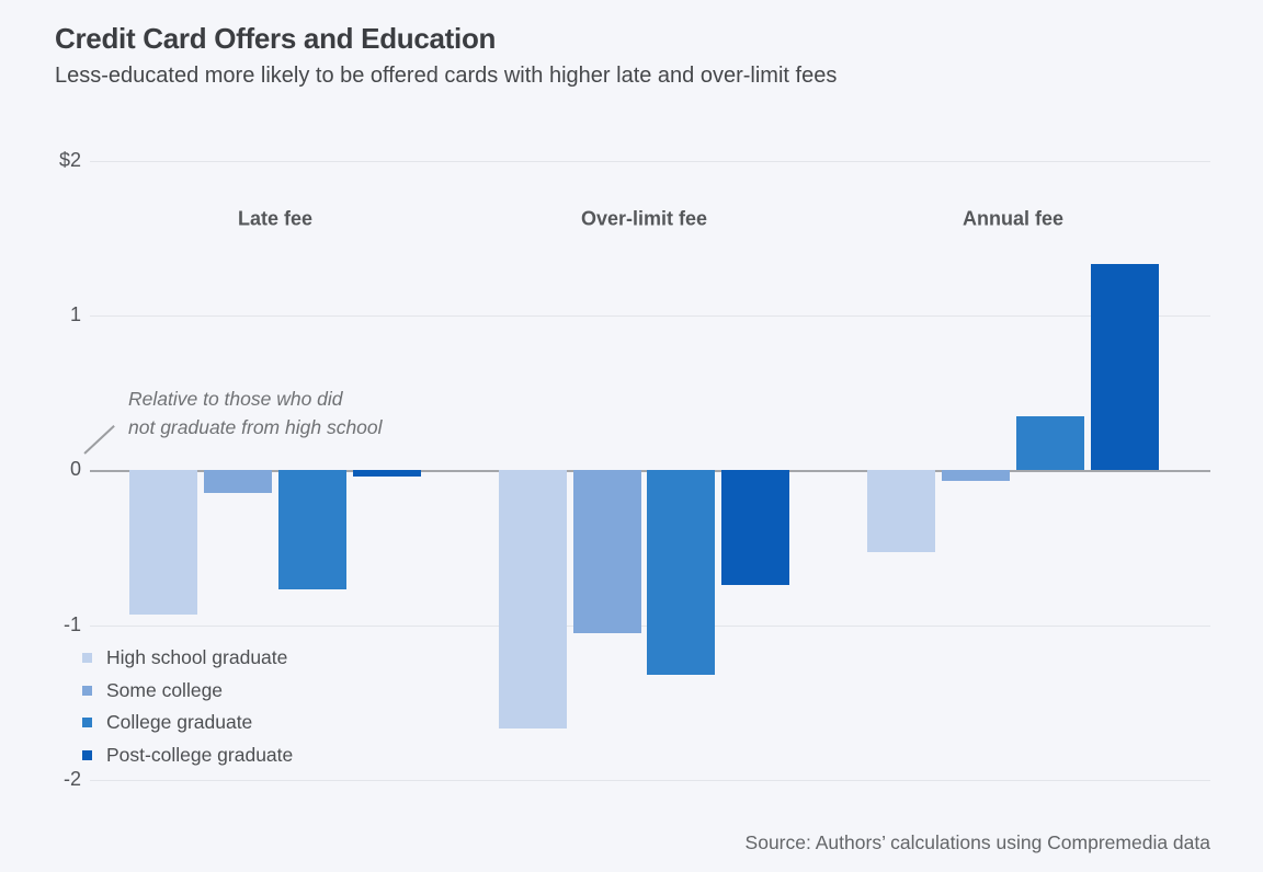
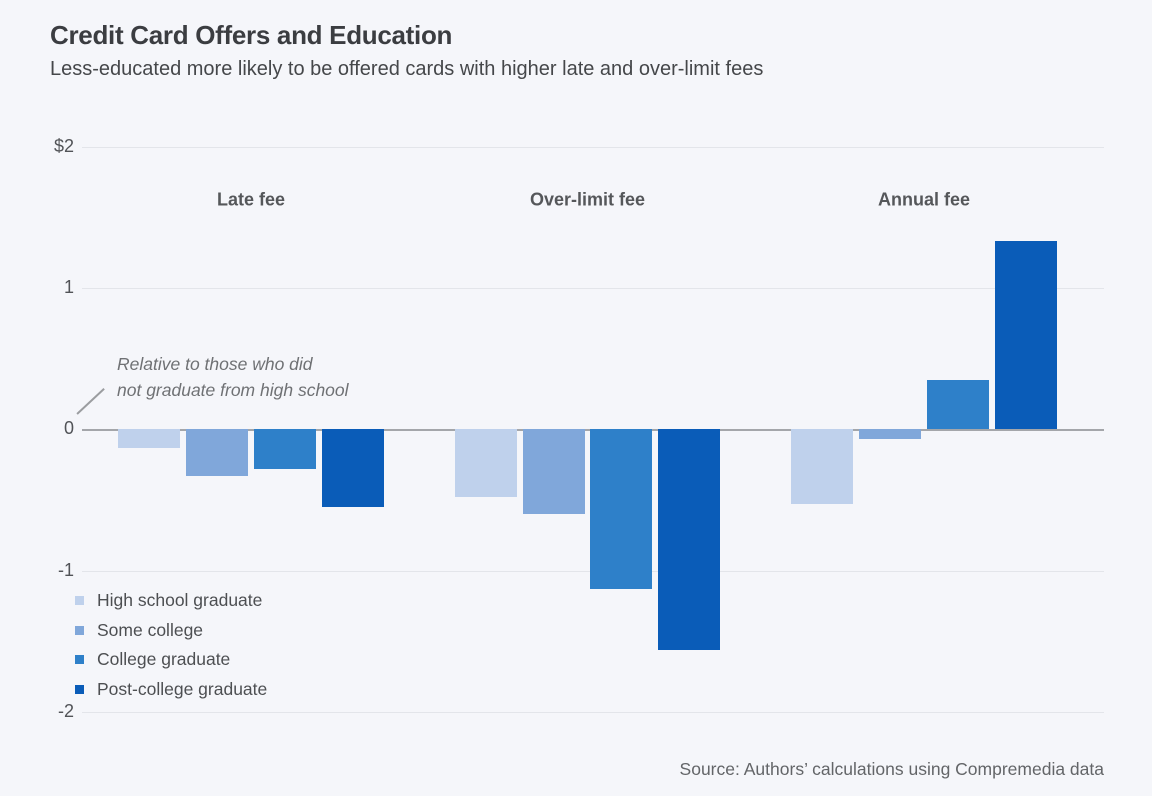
High school graduate/Late fee: -$0.93 -> -$0.13
Some college/Late fee: -$0.15 -> -$0.33
College graduate/Late fee: -$0.77 -> -$0.28
Post-college graduate/Late fee: -$0.04 -> -$0.55
High school graduate/Over-limit fee: -$1.67 -> -$0.48
Some college/Over-limit fee: -$1.05 -> -$0.60
College graduate/Over-limit fee: -$1.32 -> -$1.13
Post-college graduate/Over-limit fee: -$0.74 -> -$1.56
